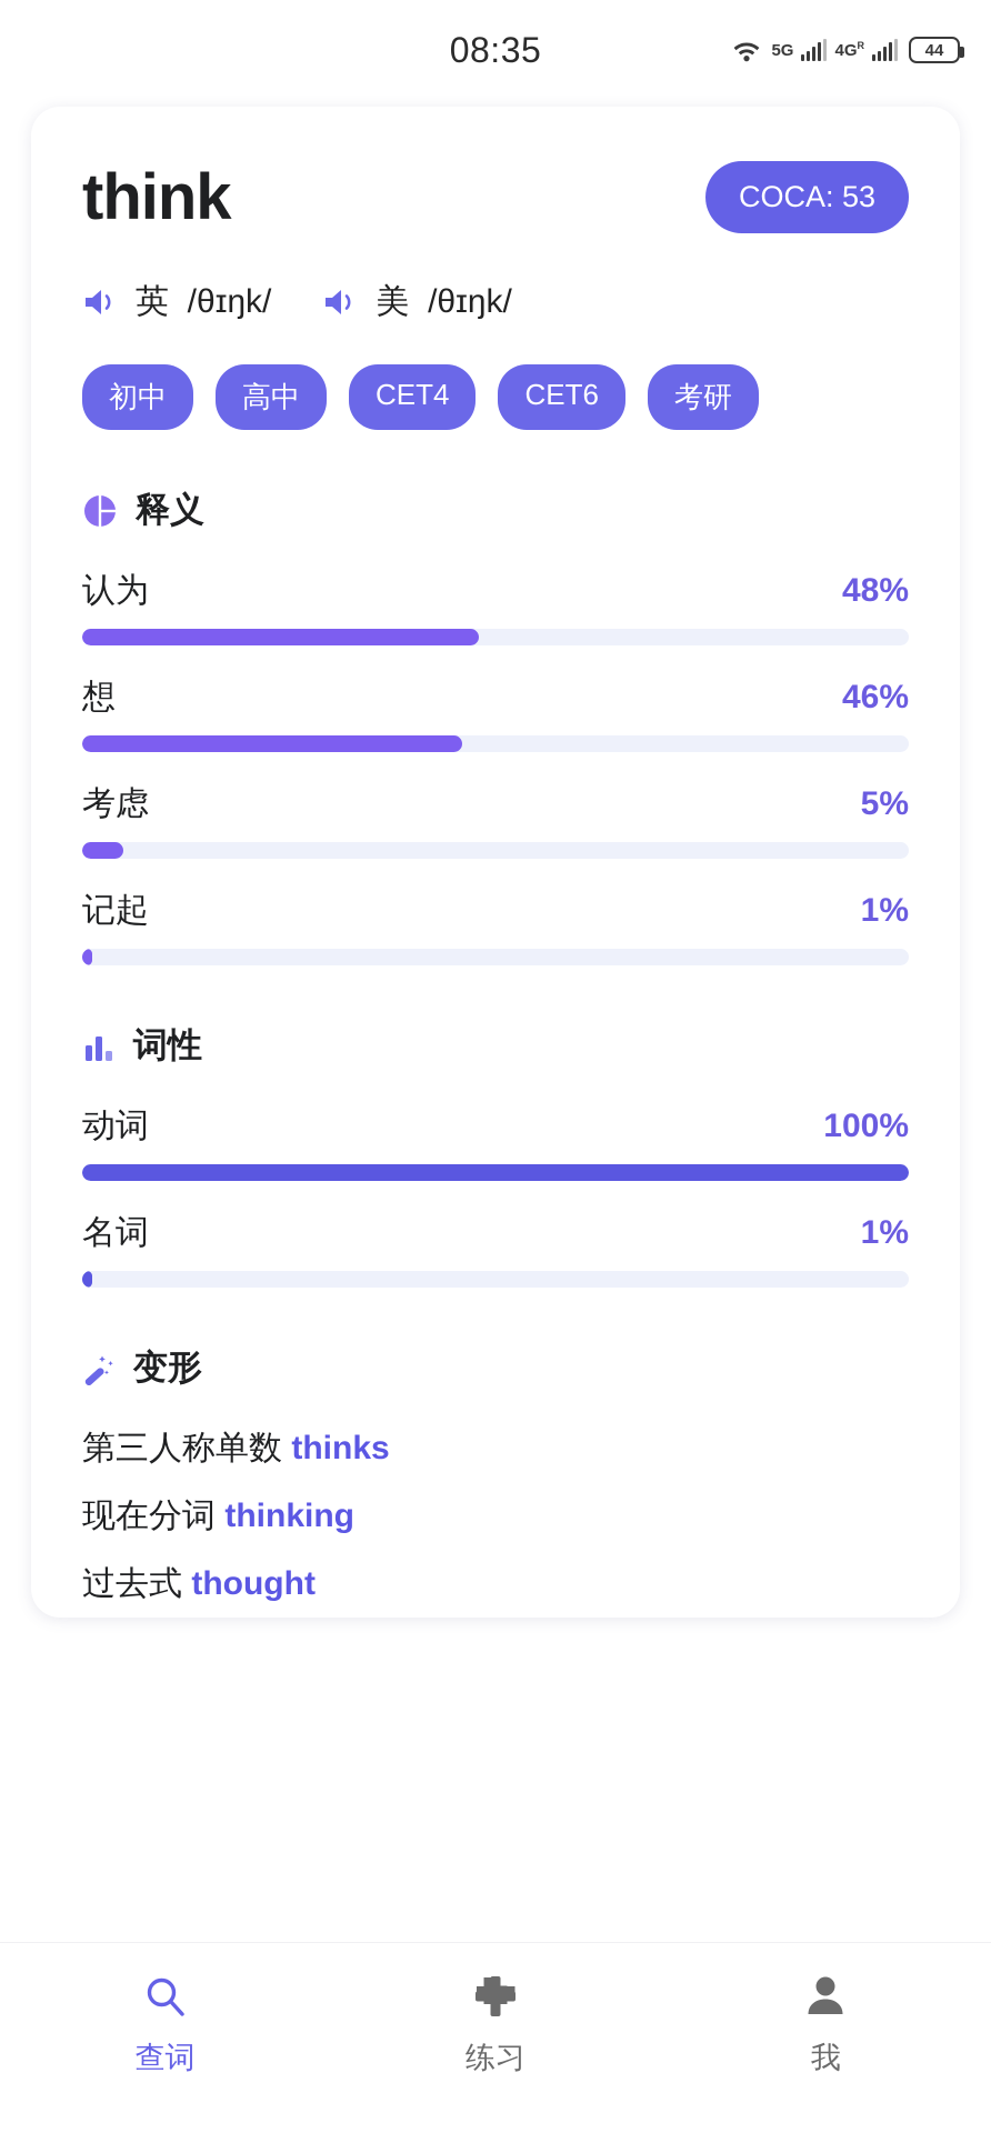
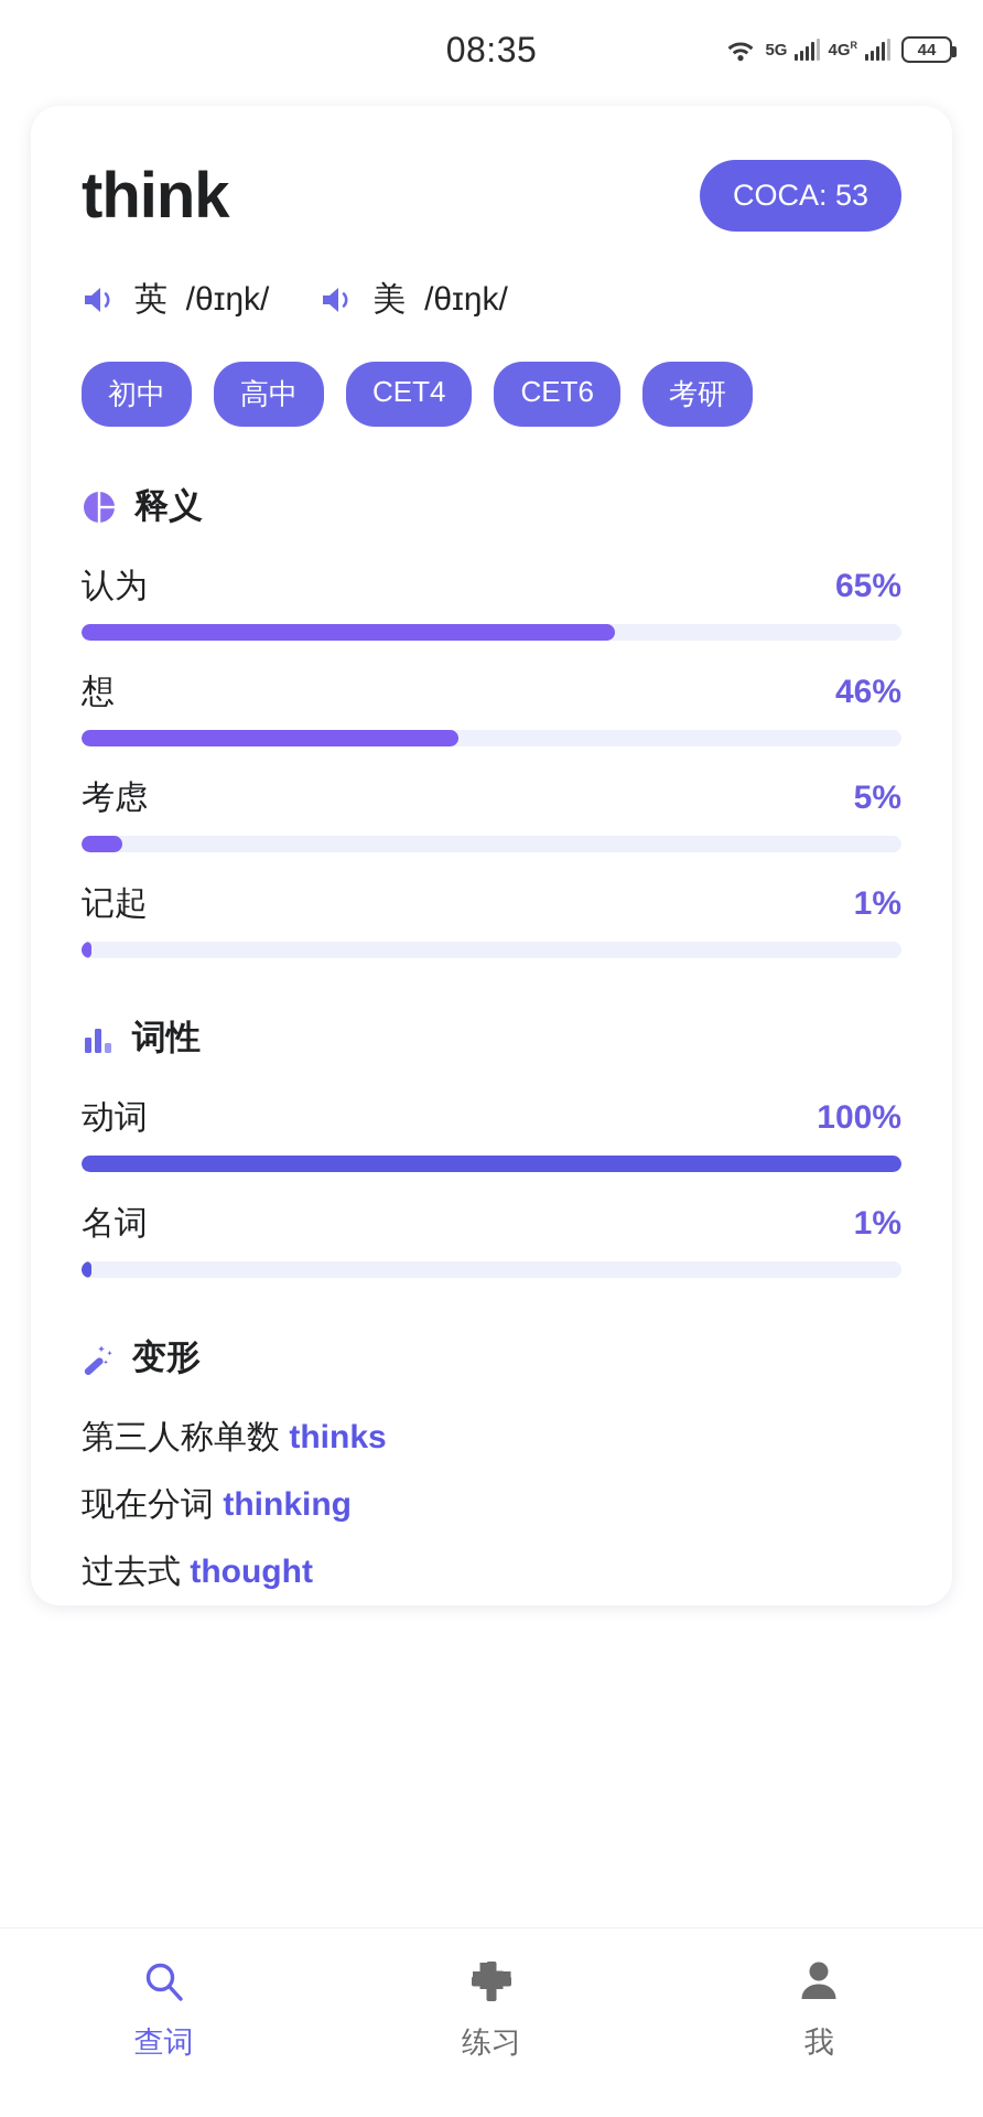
释义/认为: 48% -> 65%
